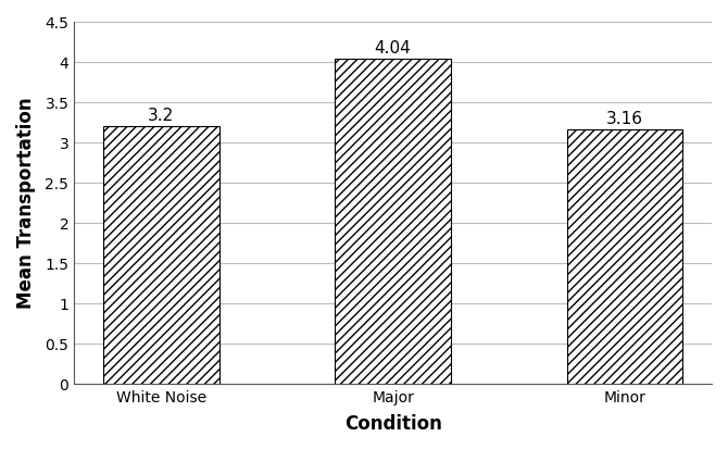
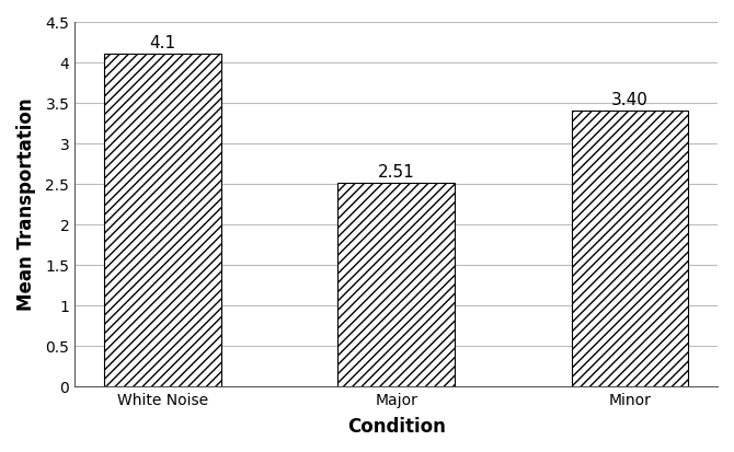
White Noise: 3.2 -> 4.1
Major: 4.04 -> 2.51
Minor: 3.16 -> 3.40
